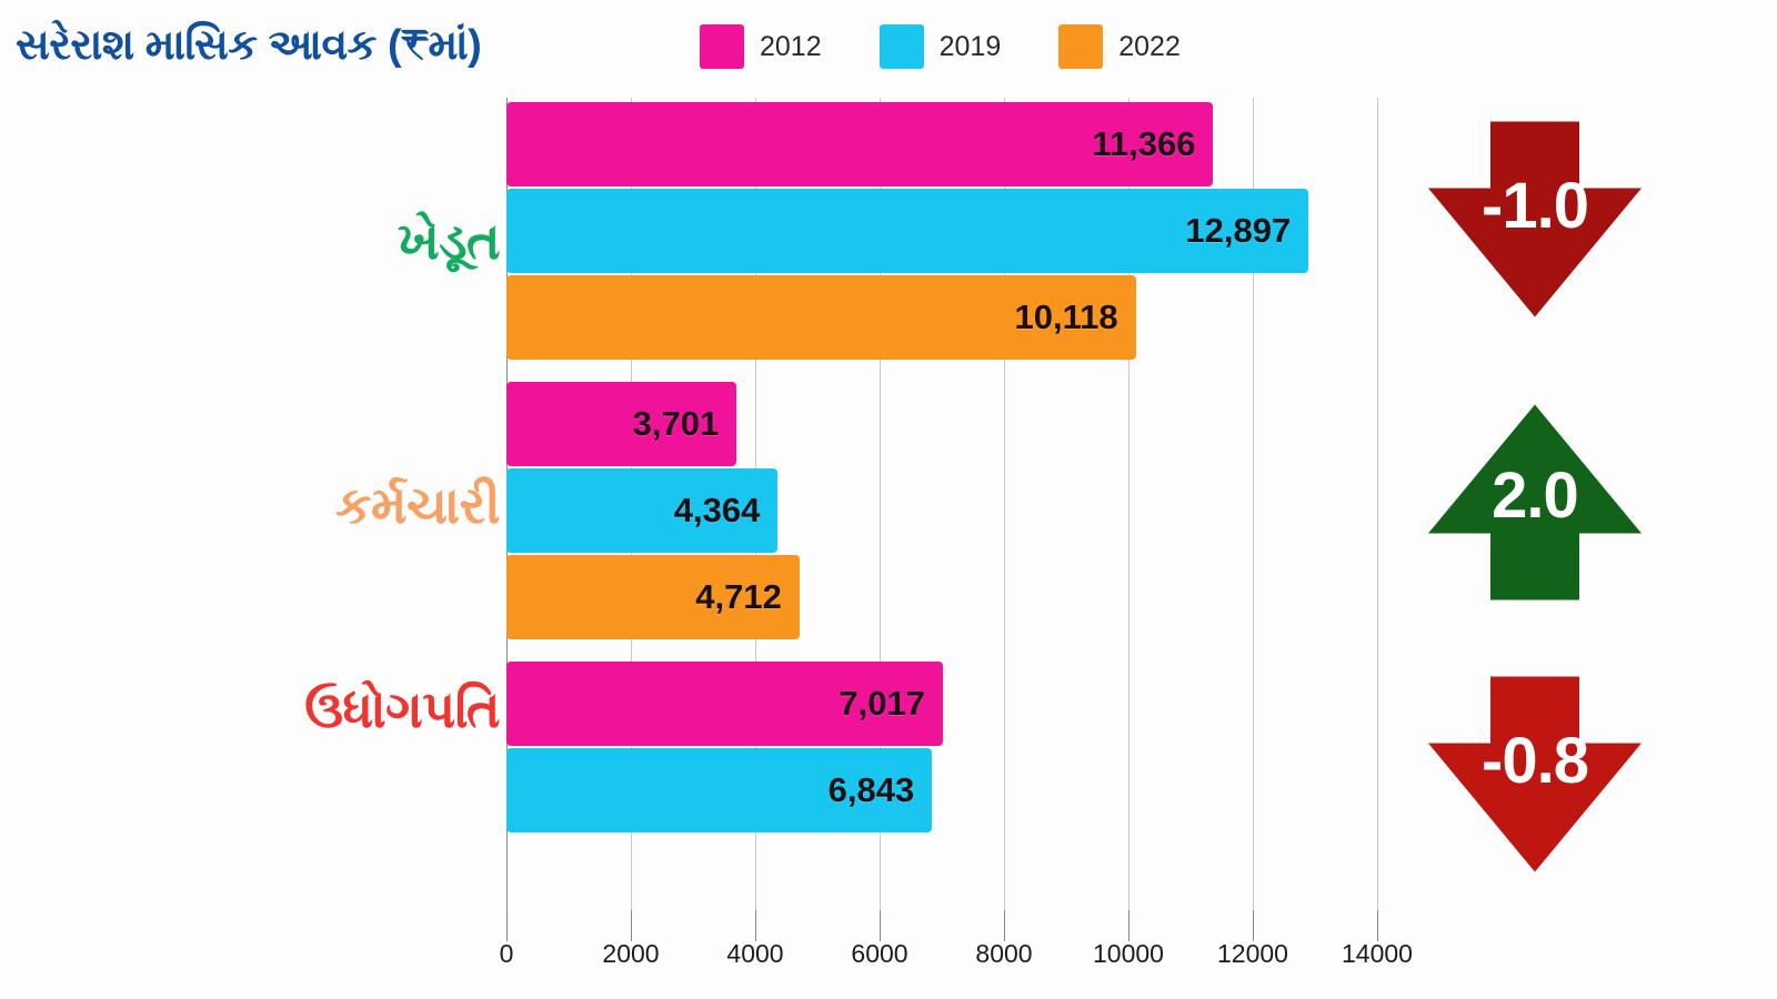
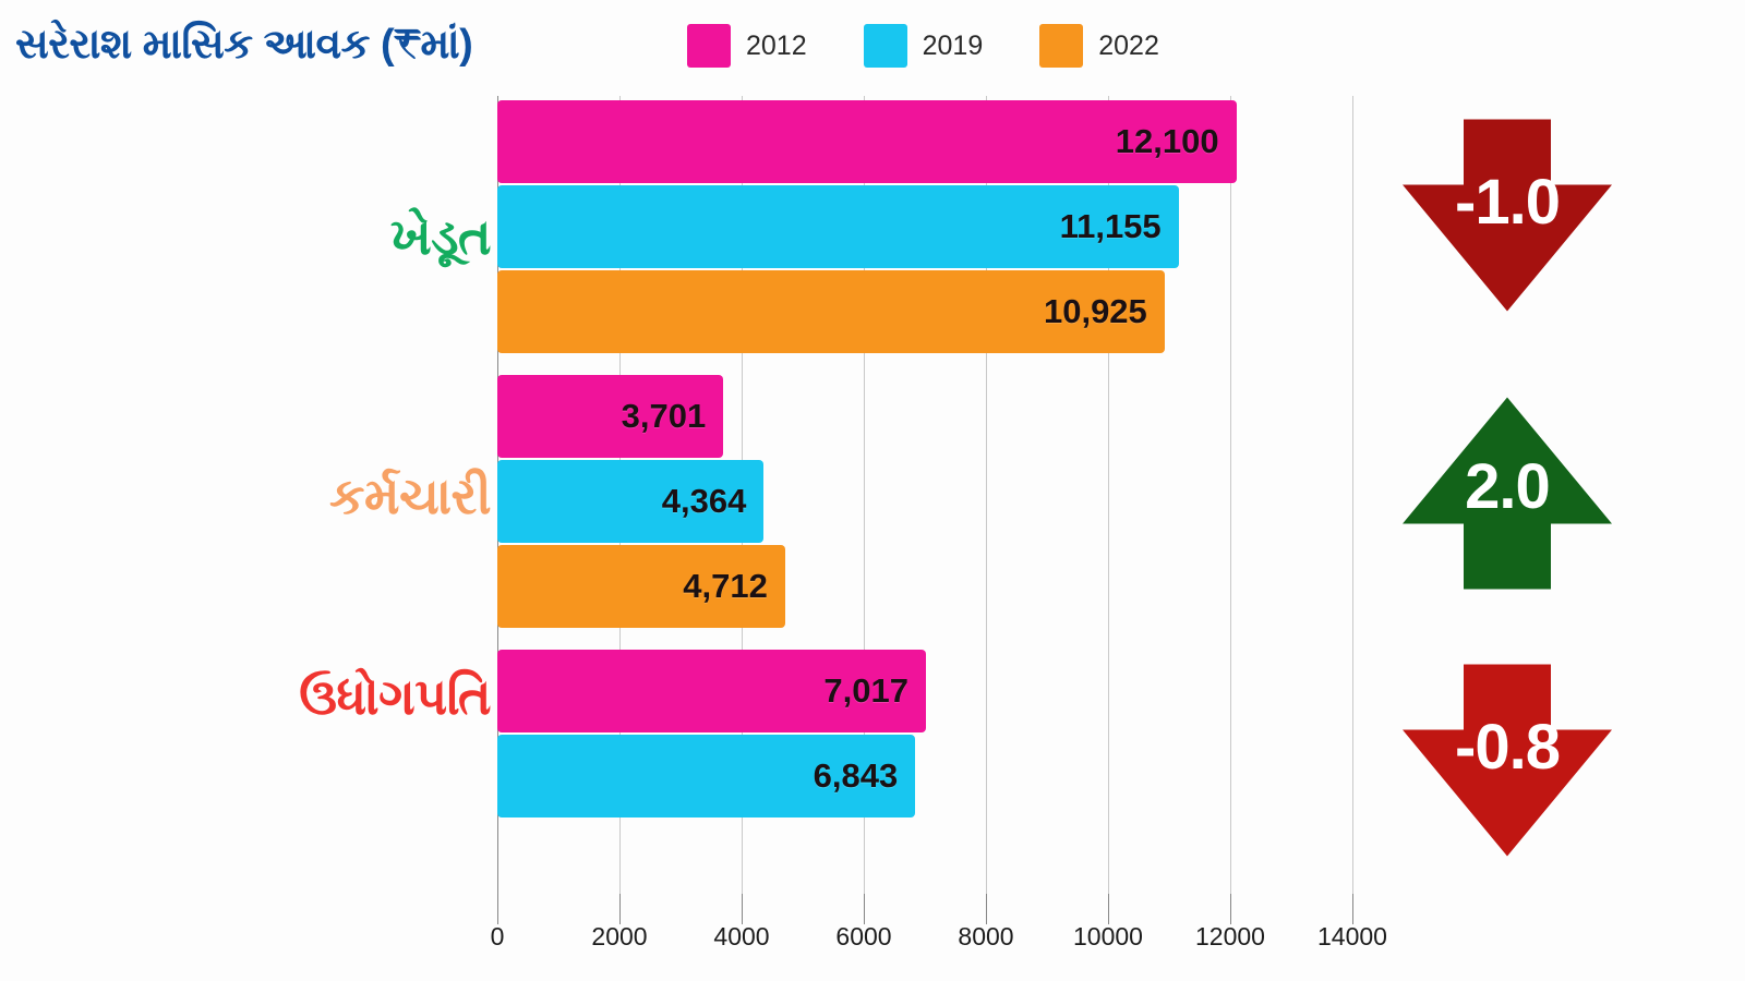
2012/ખેડૂત: 11,366 -> 12,100
2019/ખેડૂત: 12,897 -> 11,155
2022/ખેડૂત: 10,118 -> 10,925
